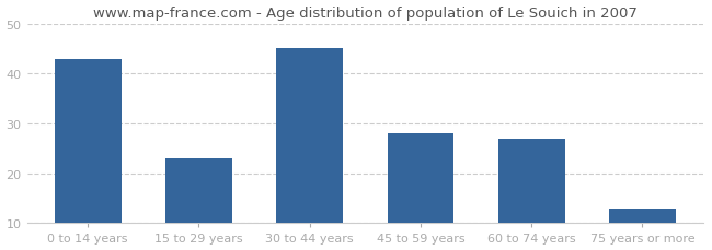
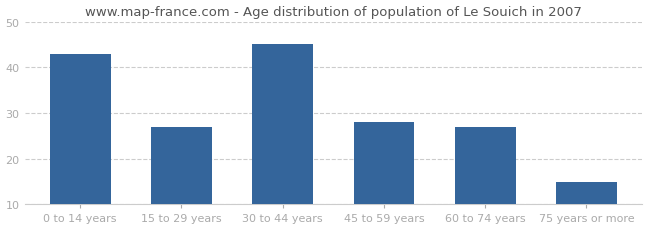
15 to 29 years: 23 -> 27
75 years or more: 13 -> 15
